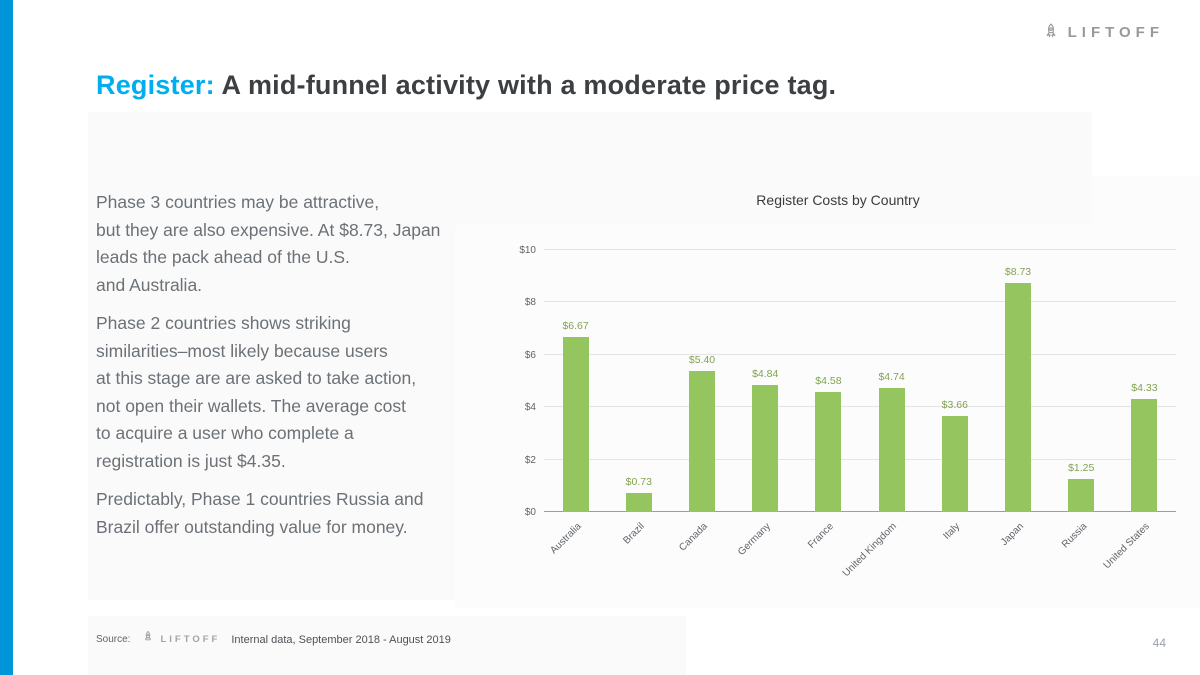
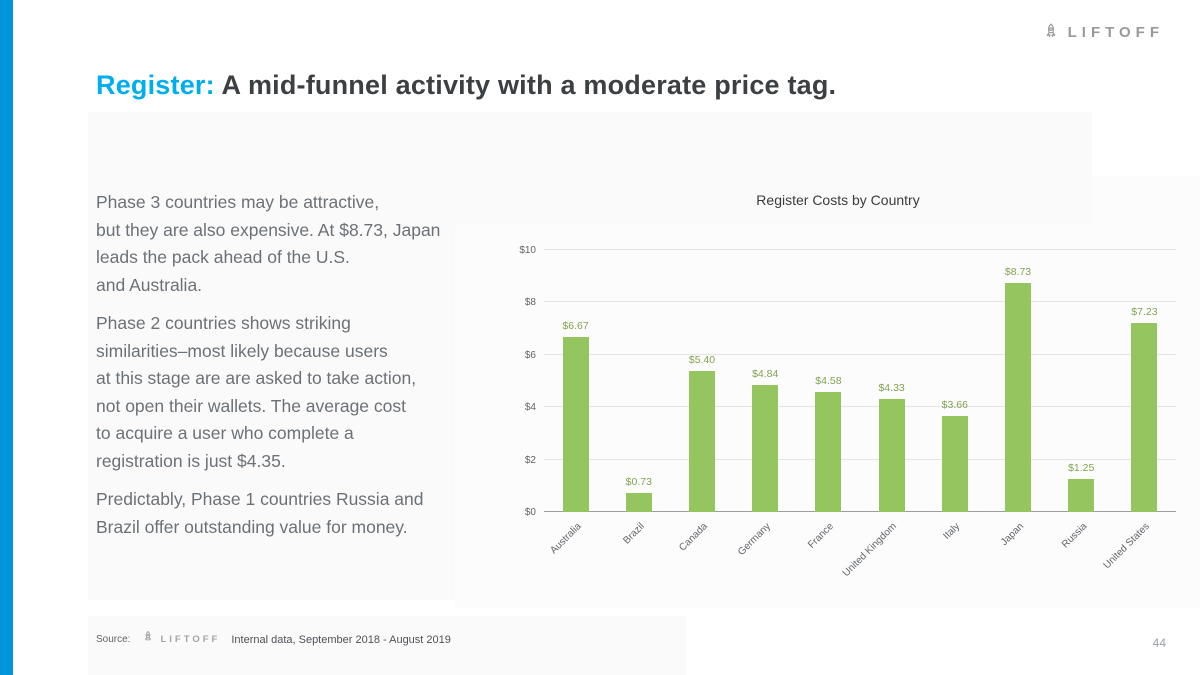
United Kingdom: $4.74 -> $4.33
United States: $4.33 -> $7.23
